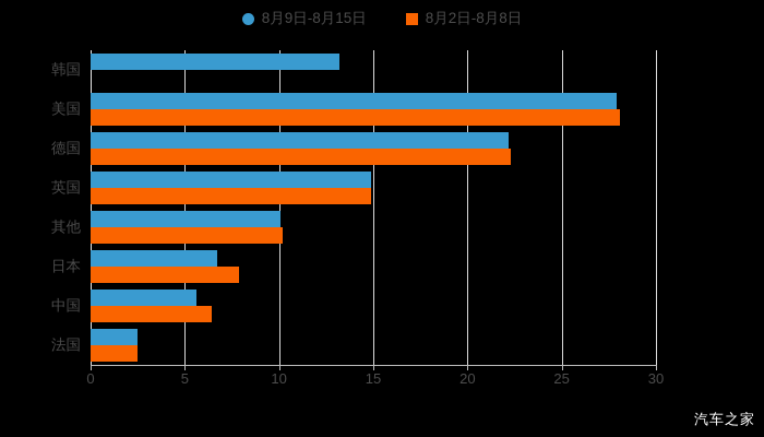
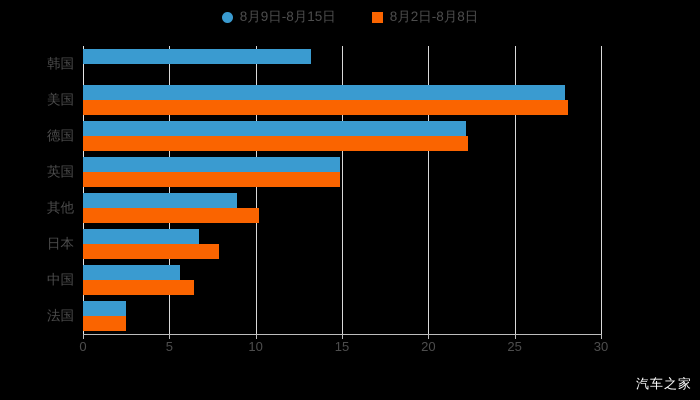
8月9日-8月15日/其他: 10.1 -> 8.9
